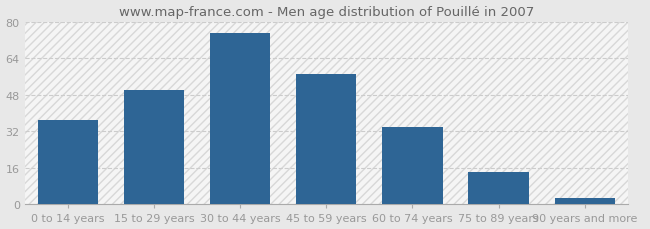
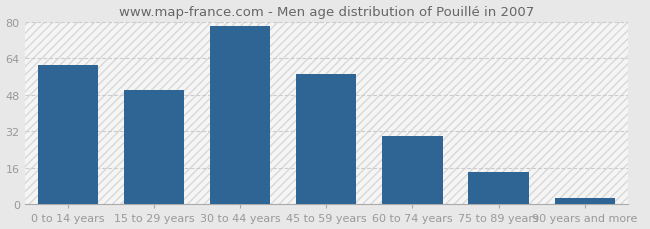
0 to 14 years: 37 -> 61
30 to 44 years: 75 -> 78
60 to 74 years: 34 -> 30
